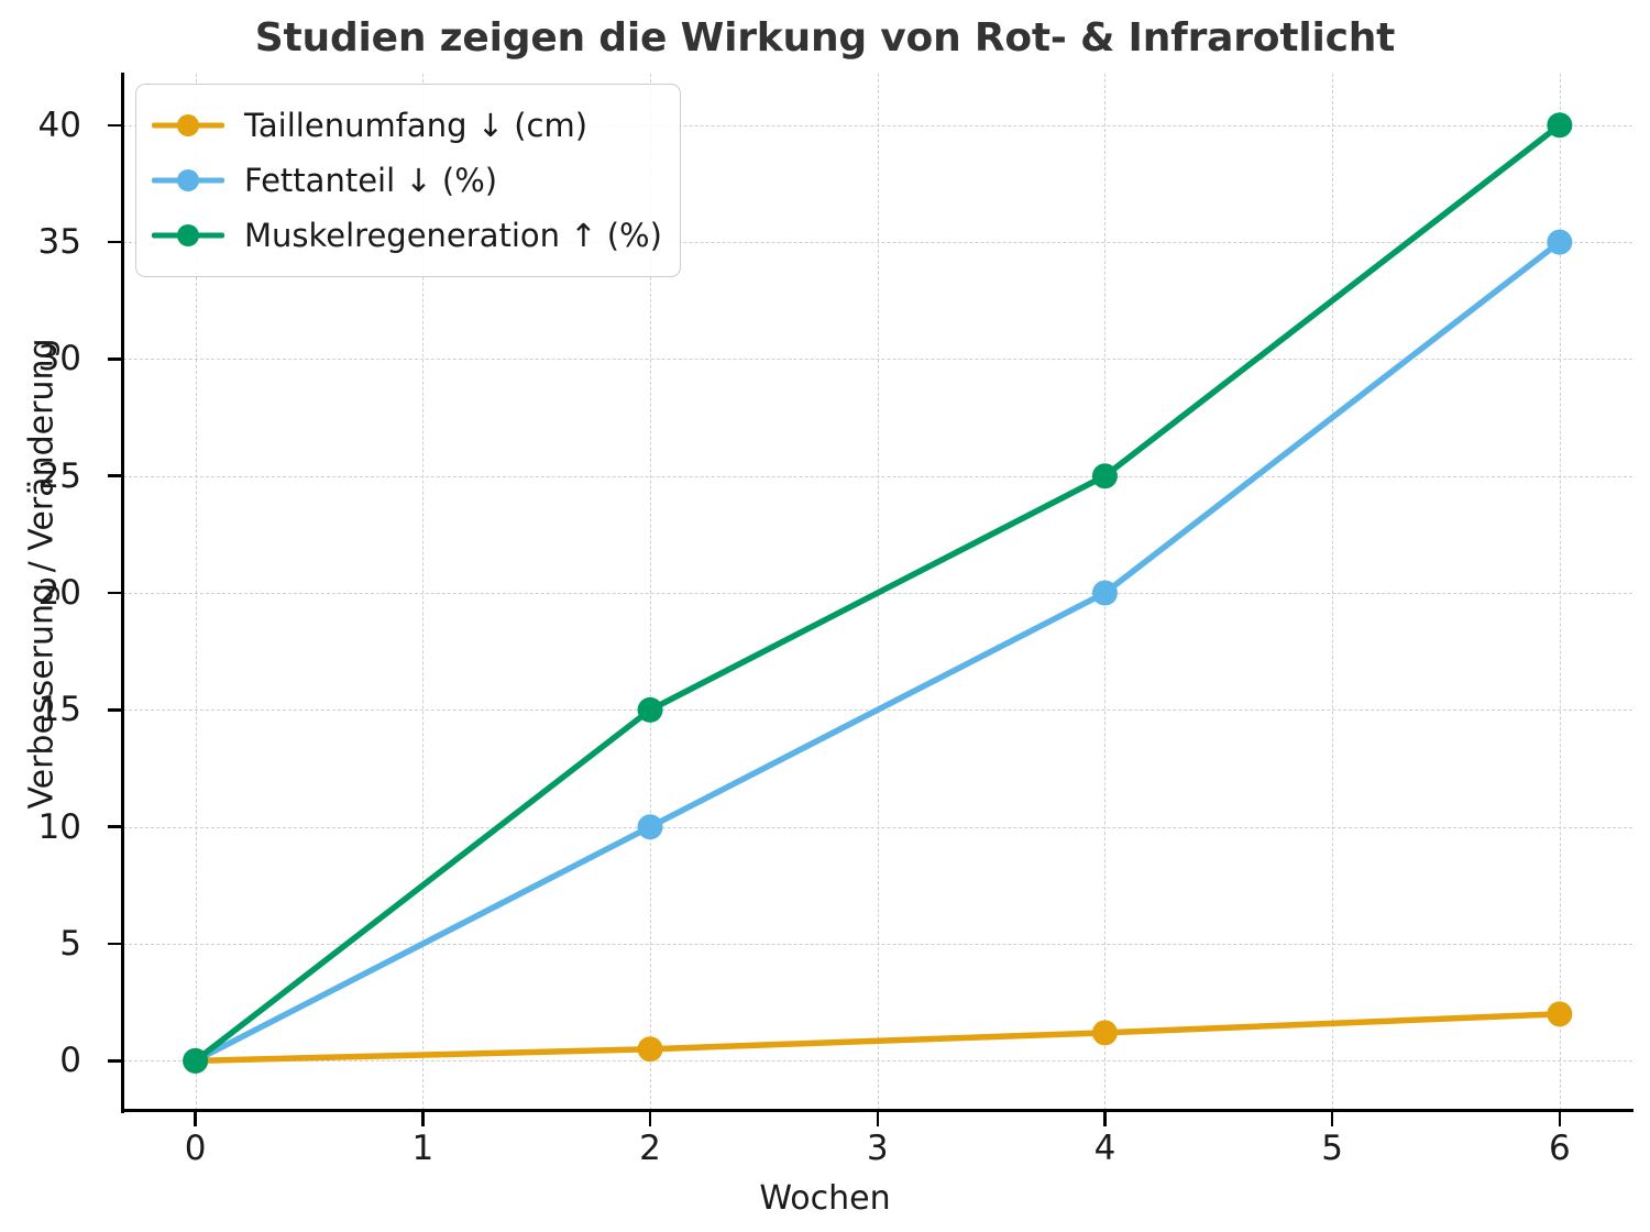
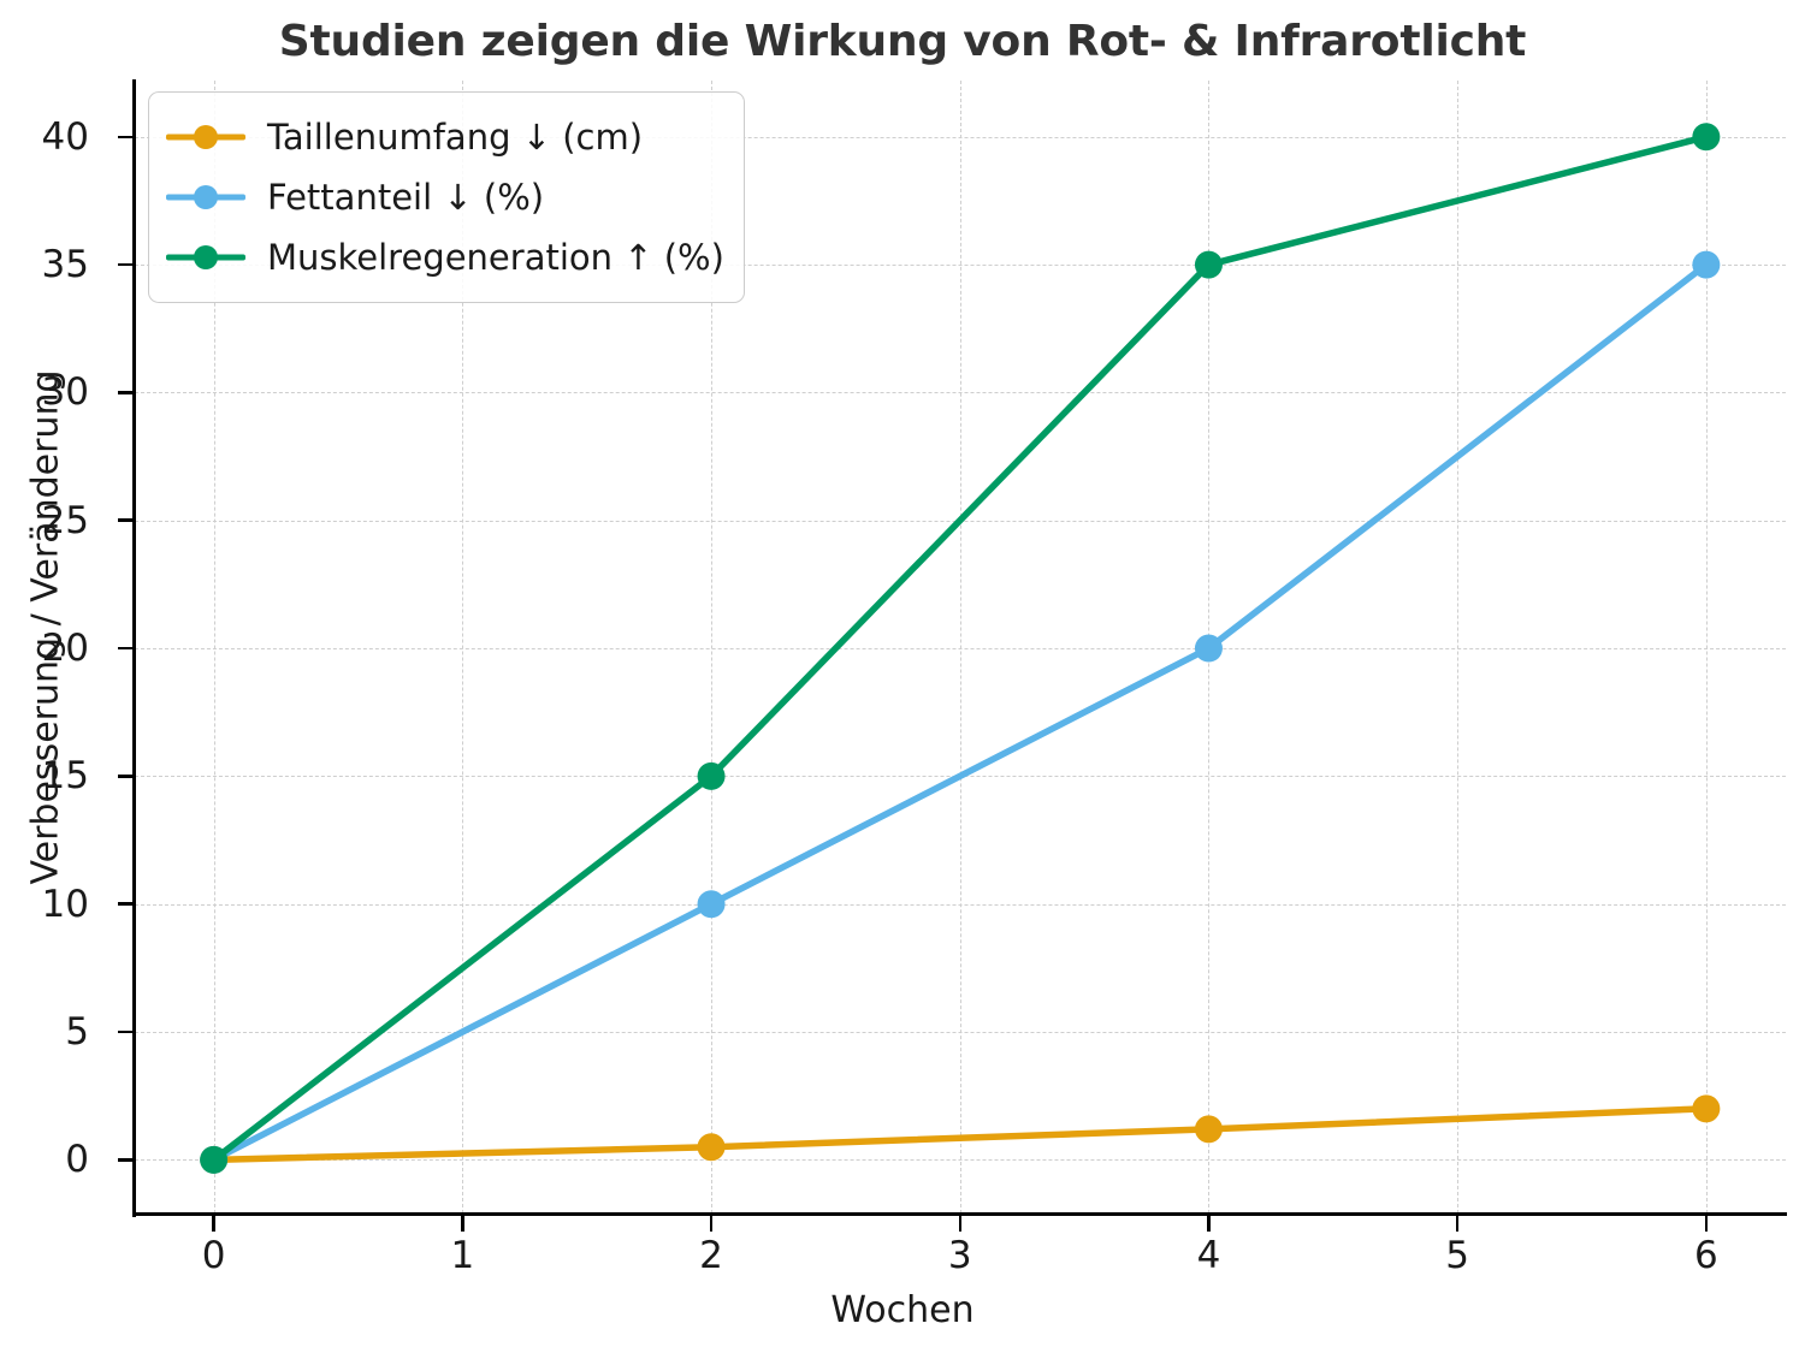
Muskelregeneration ↑ (%)/4: 25 -> 35
